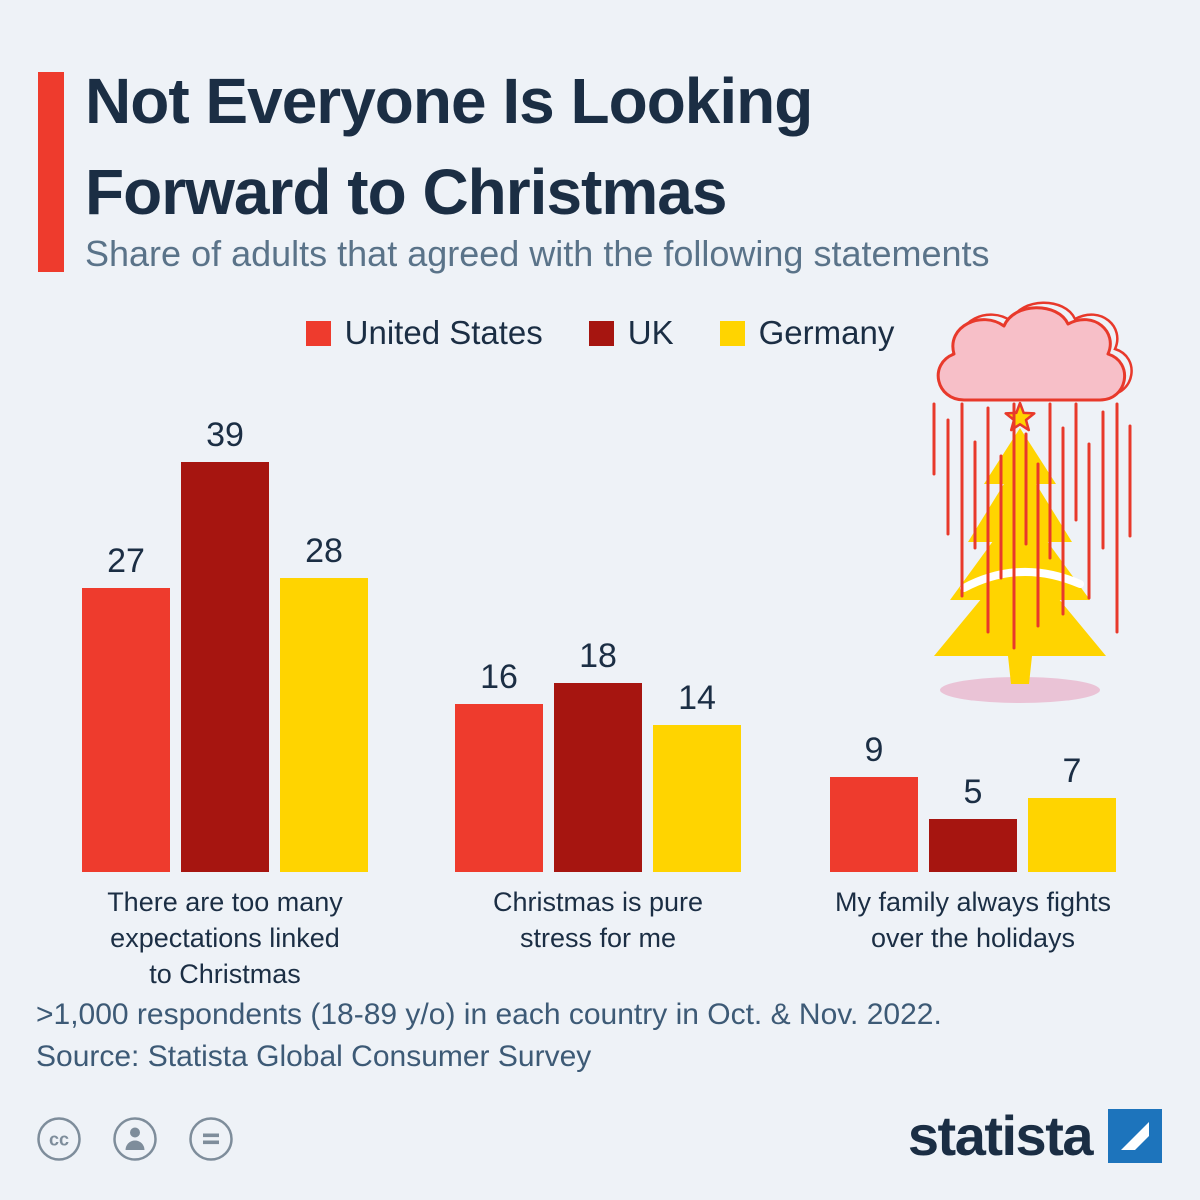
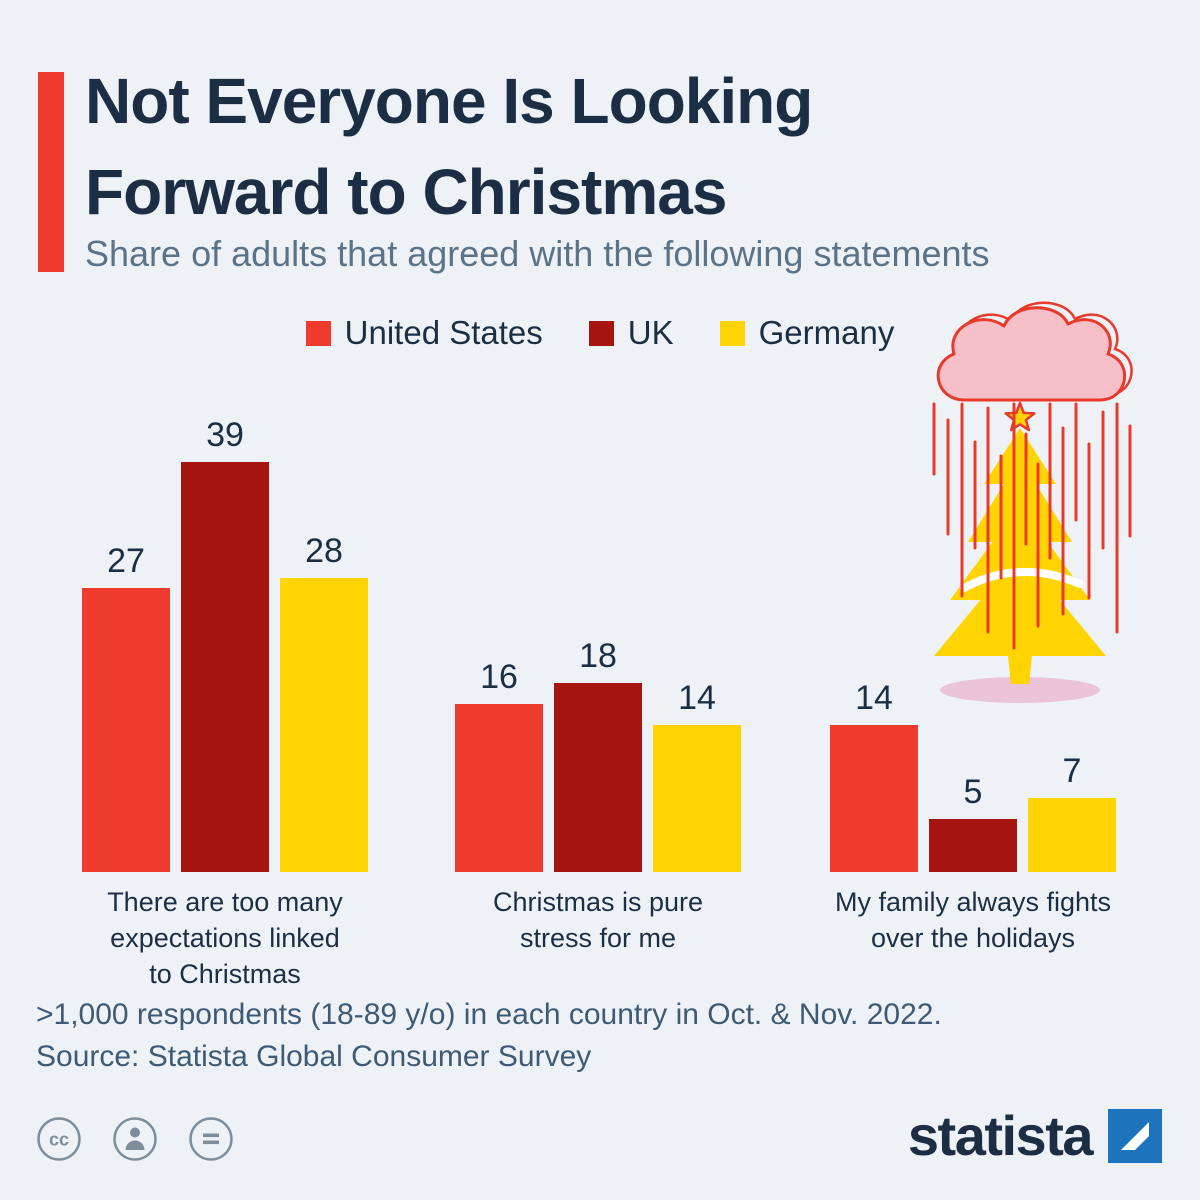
United States/My family always fights over the holidays: 9 -> 14
